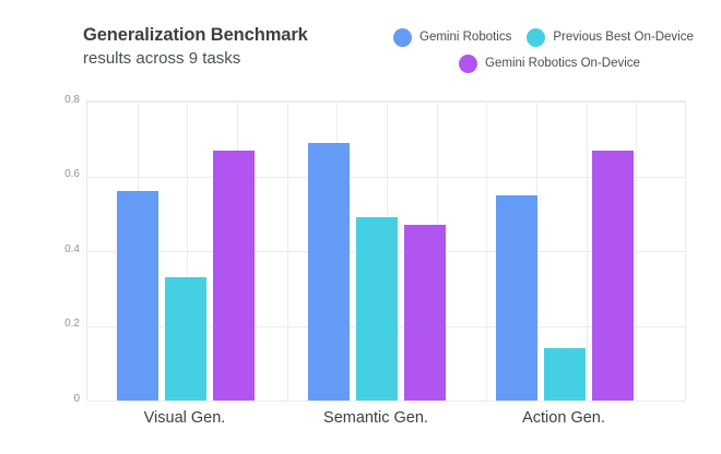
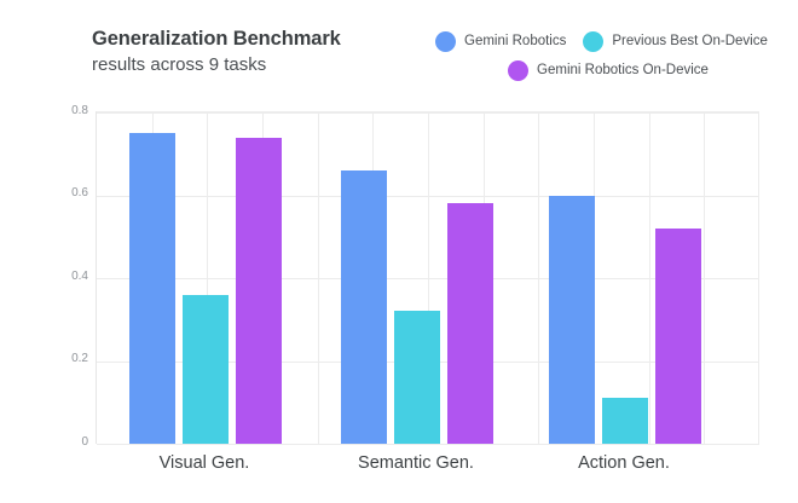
Gemini Robotics/Visual Gen.: 0.56 -> 0.75
Previous Best On-Device/Visual Gen.: 0.33 -> 0.36
Gemini Robotics On-Device/Visual Gen.: 0.67 -> 0.74
Gemini Robotics/Semantic Gen.: 0.69 -> 0.66
Previous Best On-Device/Semantic Gen.: 0.49 -> 0.32
Gemini Robotics On-Device/Semantic Gen.: 0.47 -> 0.58
Gemini Robotics/Action Gen.: 0.55 -> 0.60
Previous Best On-Device/Action Gen.: 0.14 -> 0.11
Gemini Robotics On-Device/Action Gen.: 0.67 -> 0.52
